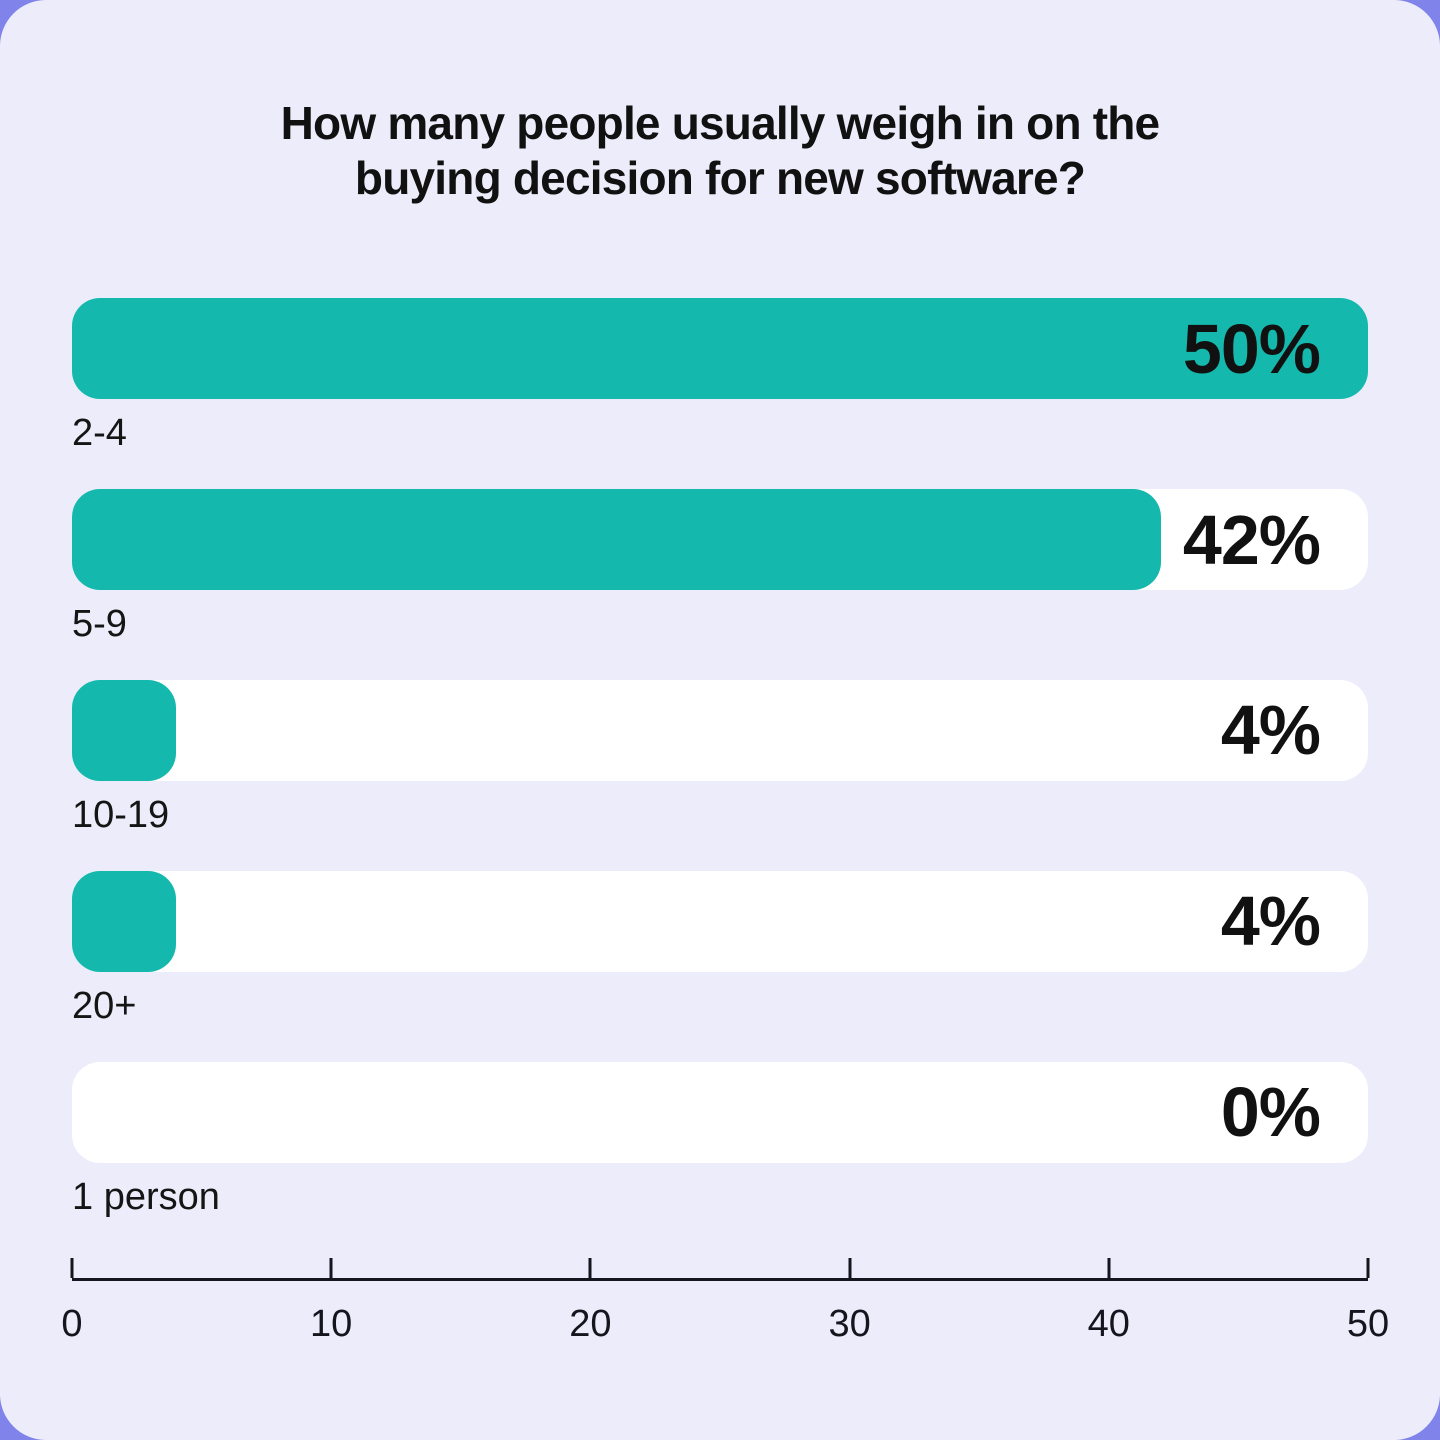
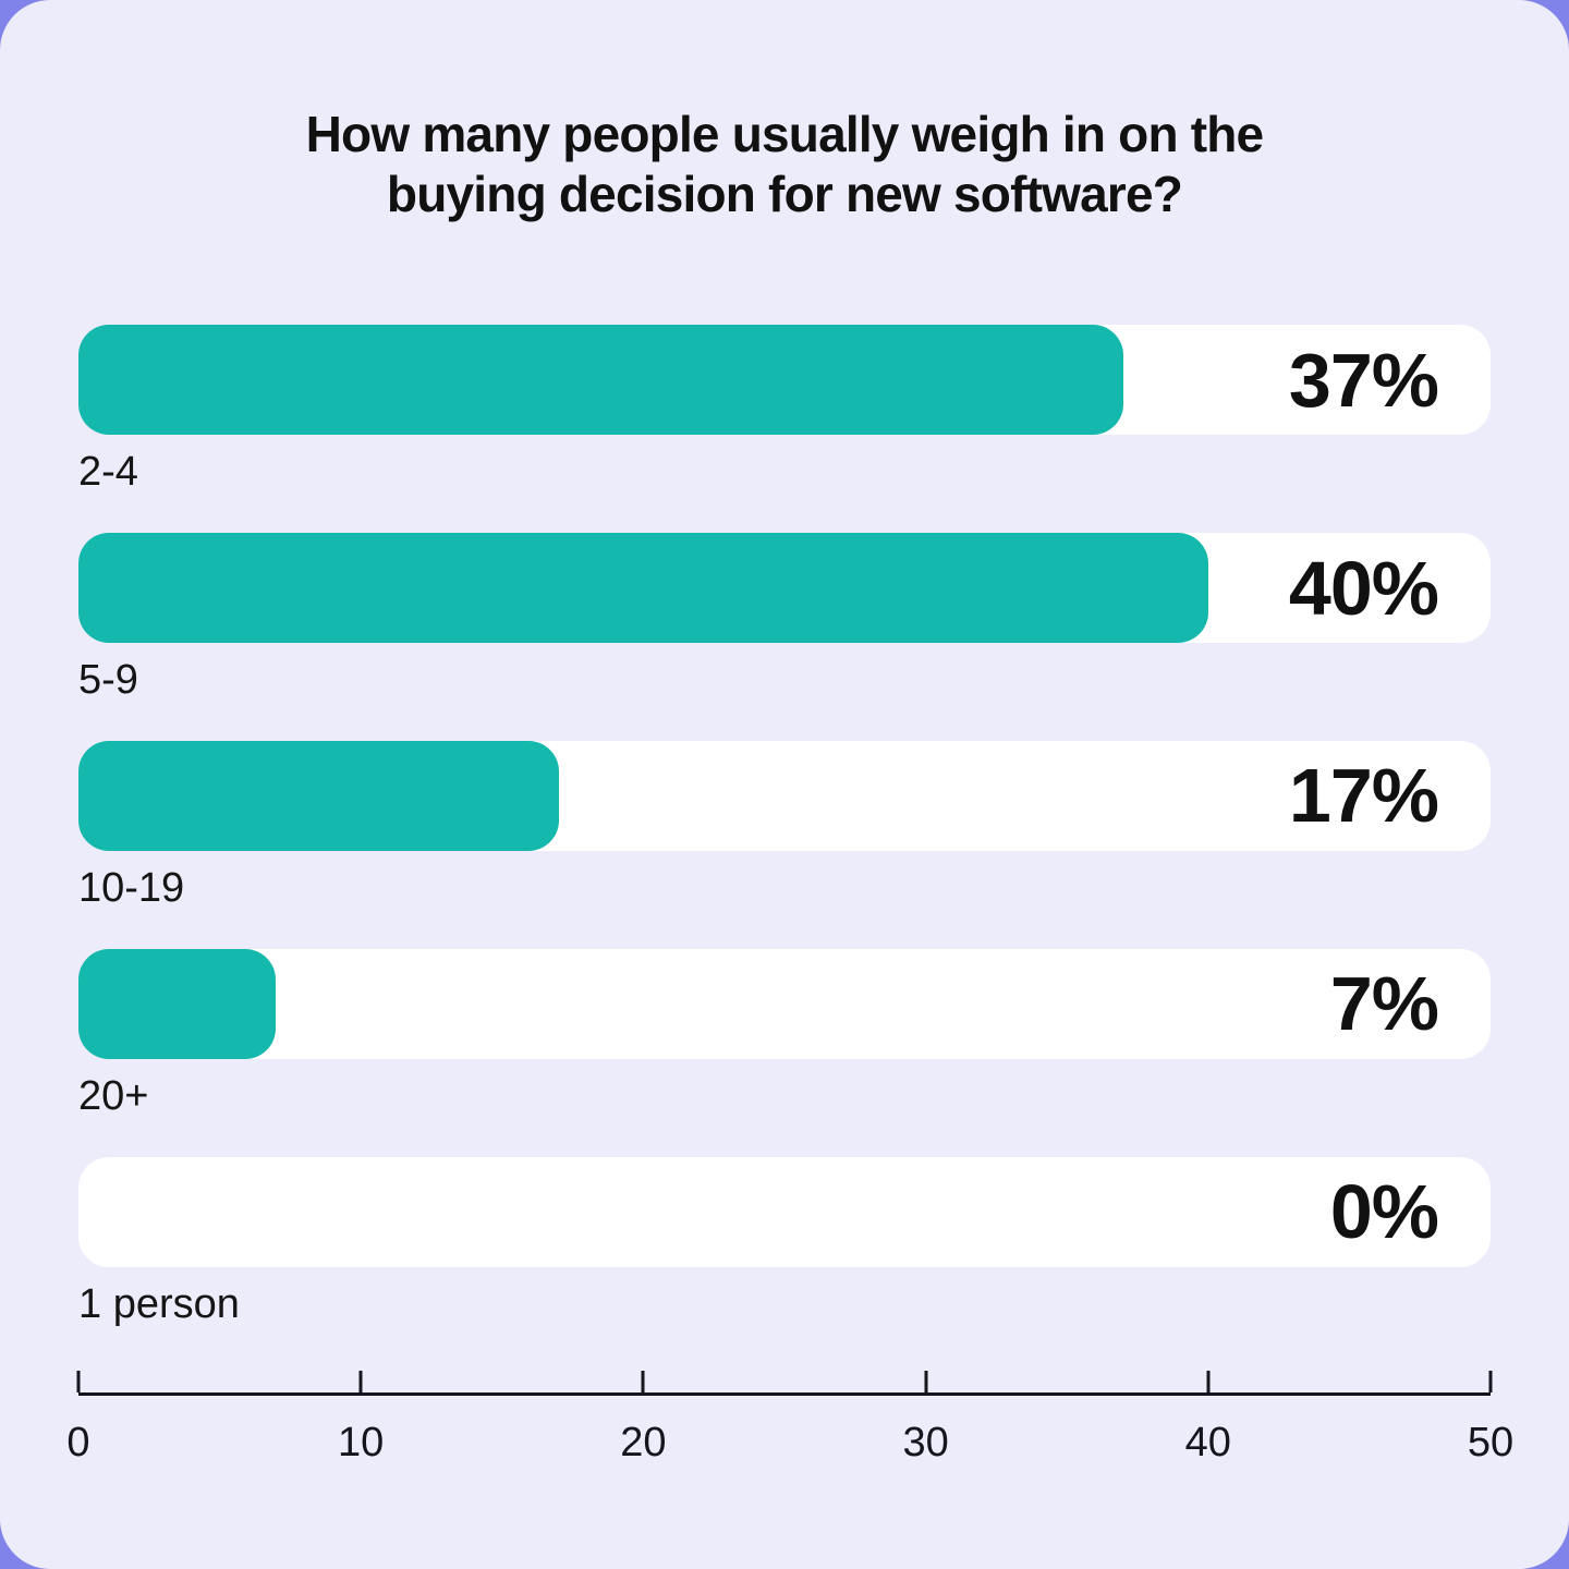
2-4: 50% -> 37%
5-9: 42% -> 40%
10-19: 4% -> 17%
20+: 4% -> 7%
